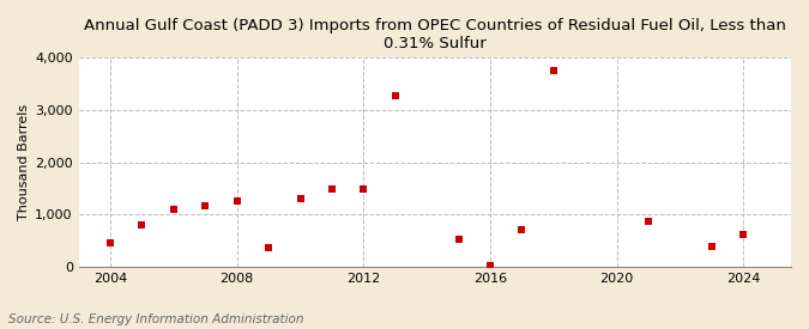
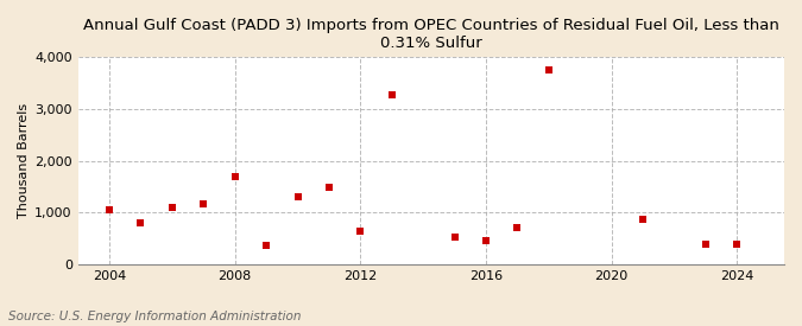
2004: 450 -> 1,050
2008: 1,260 -> 1,700
2012: 1,500 -> 650
2016: 20 -> 450
2024: 630 -> 400
